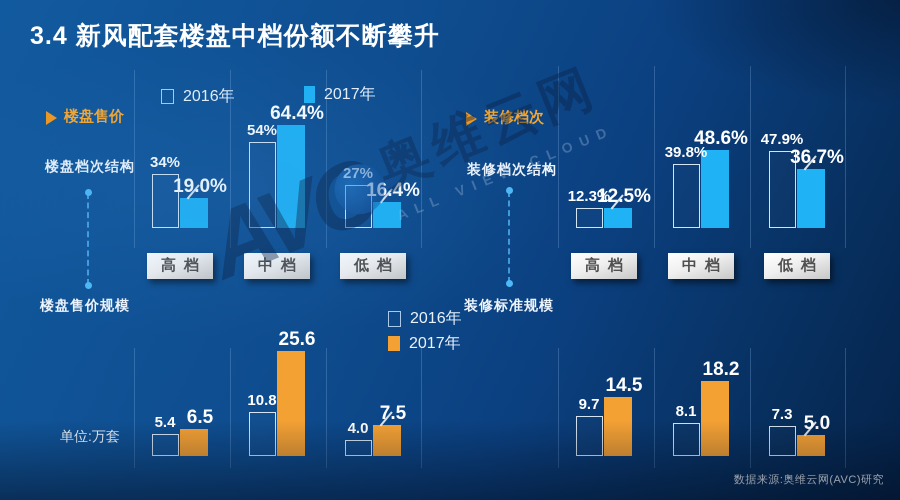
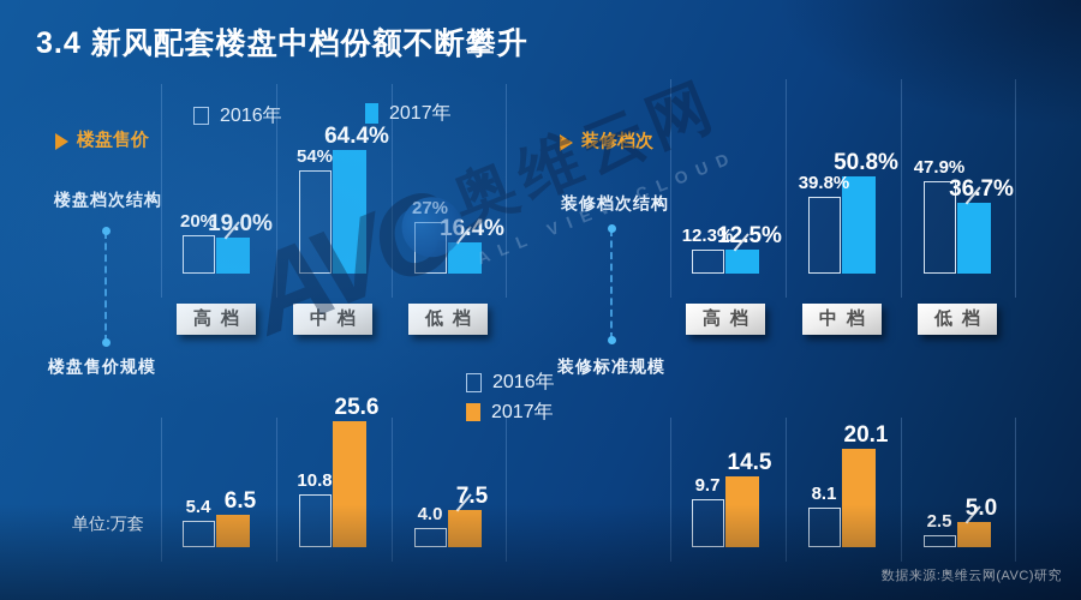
楼盘档次结构/2016年/高档: 34% -> 20%
装修档次结构/2017年/中档: 48.6% -> 50.8%
装修标准规模/2017年/中档: 18.2 -> 20.1
装修标准规模/2016年/低档: 7.3 -> 2.5
